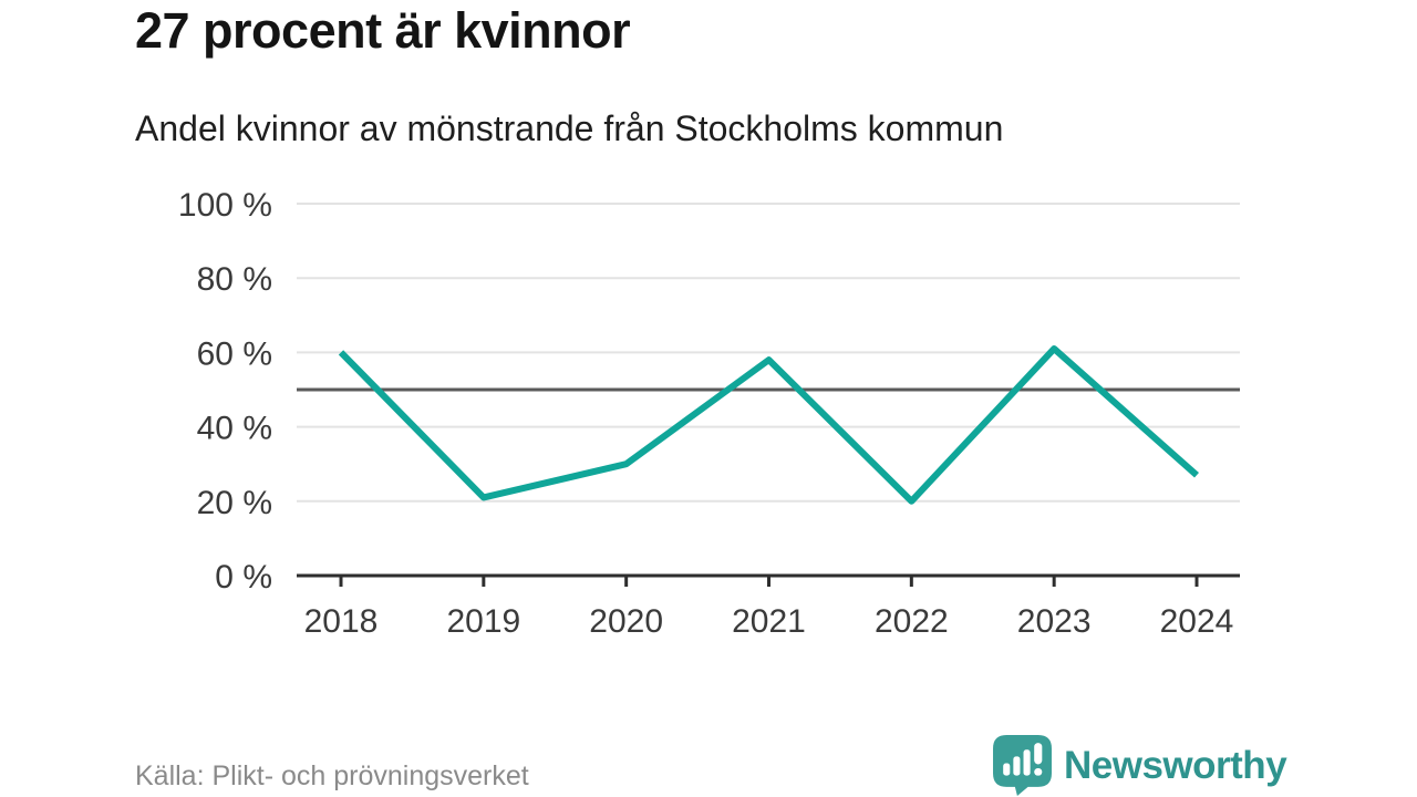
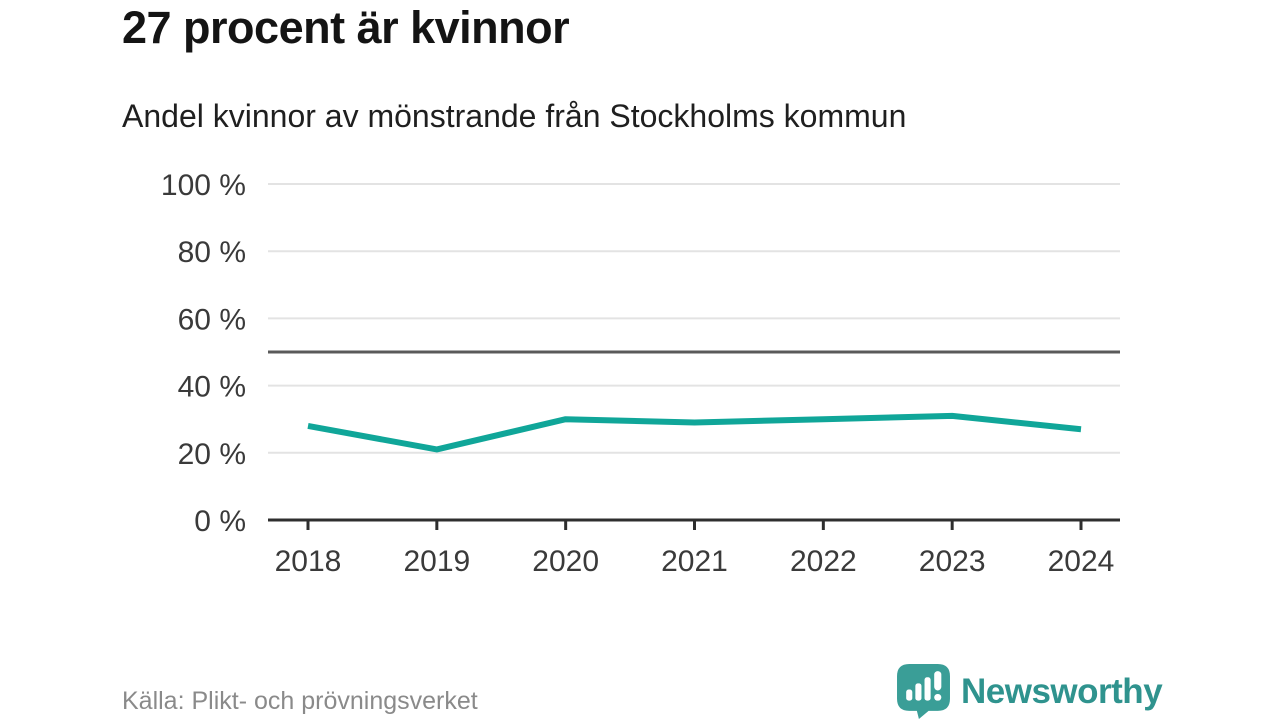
2018: 60% -> 28%
2021: 58% -> 29%
2022: 20% -> 30%
2023: 61% -> 31%
